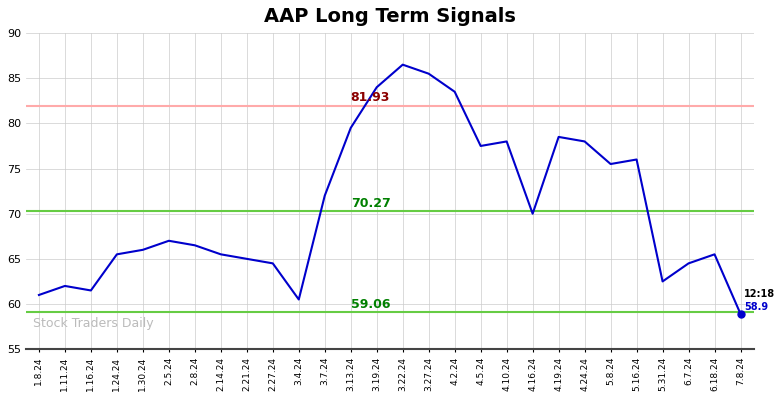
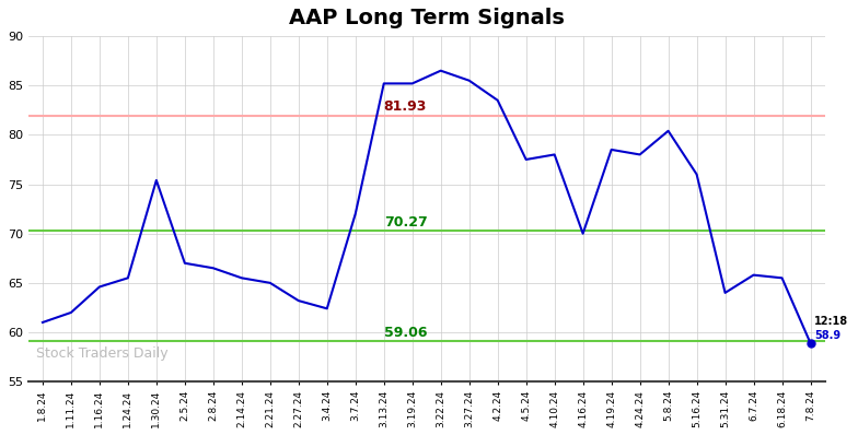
1.16.24: 61.5 -> 64.6
1.30.24: 66.0 -> 75.4
2.27.24: 64.5 -> 63.2
3.4.24: 60.5 -> 62.4
3.13.24: 79.5 -> 85.2
3.19.24: 84.0 -> 85.2
5.8.24: 75.5 -> 80.4
5.31.24: 62.5 -> 64.0
6.7.24: 64.5 -> 65.8
